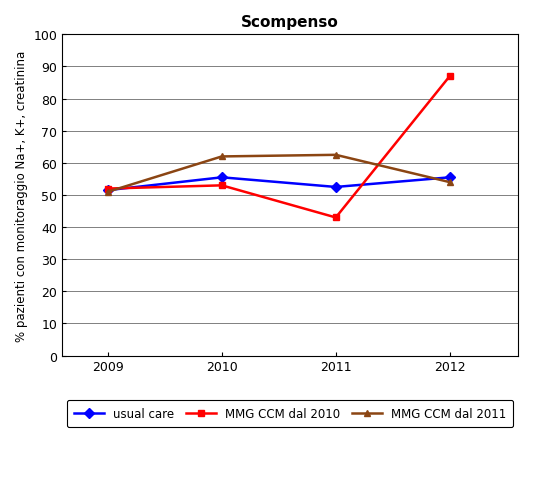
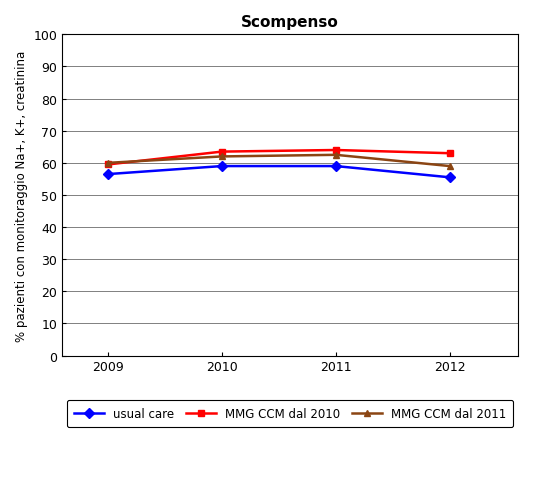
usual care/2009: 51.5 -> 56.5
MMG CCM dal 2010/2009: 52.0 -> 59.5
MMG CCM dal 2011/2009: 51.0 -> 60.0
usual care/2010: 55.5 -> 59.0
MMG CCM dal 2010/2010: 53.0 -> 63.5
usual care/2011: 52.5 -> 59.0
MMG CCM dal 2010/2011: 43.0 -> 64.0
MMG CCM dal 2010/2012: 87.0 -> 63.0
MMG CCM dal 2011/2012: 54.0 -> 59.0
